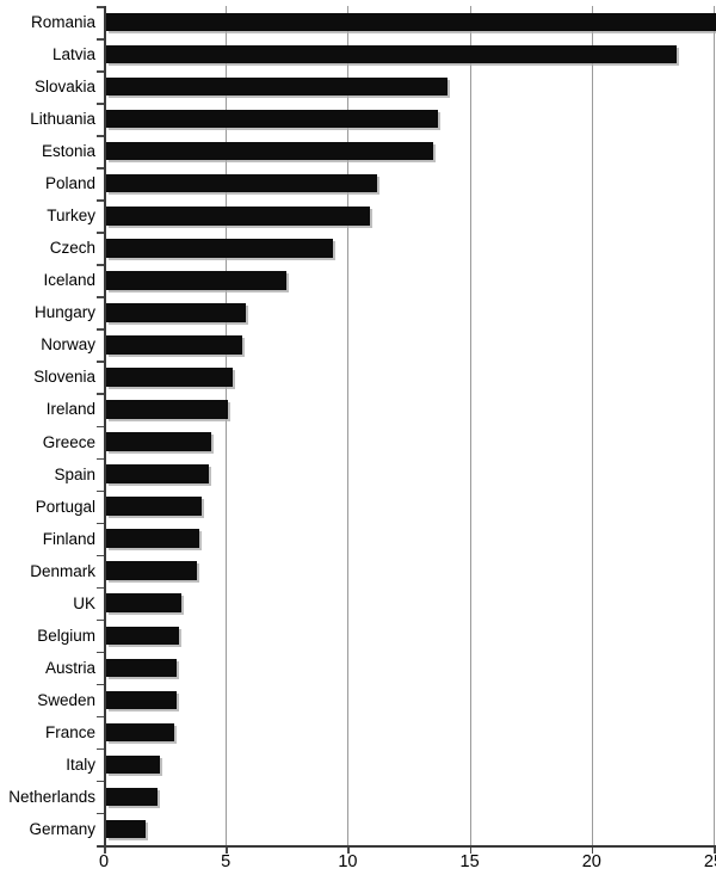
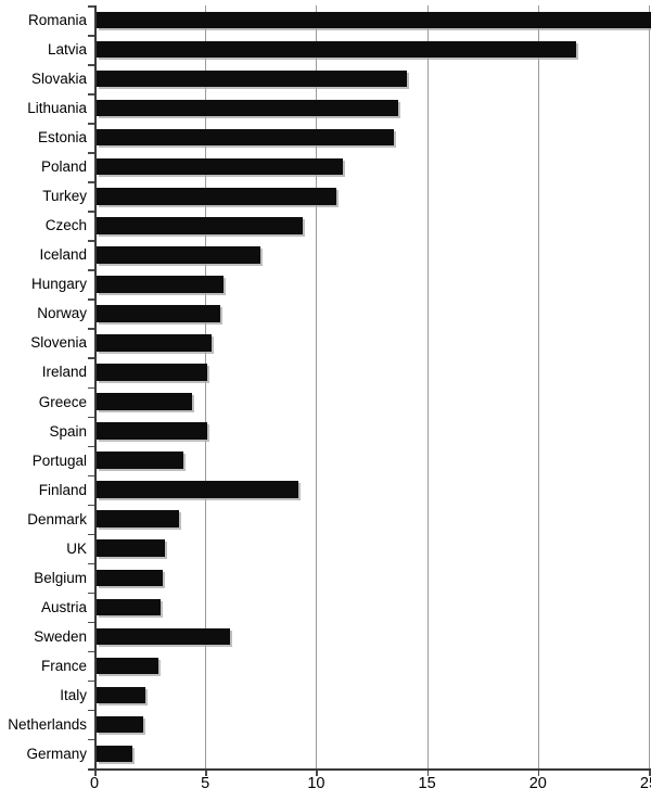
Latvia: 23.4 -> 21.6
Spain: 4.2 -> 5.0
Finland: 3.8 -> 9.1
Sweden: 2.9 -> 6.0
